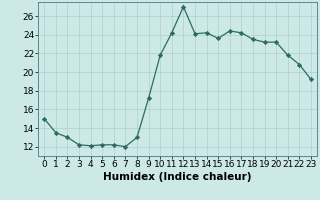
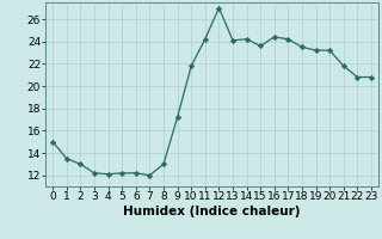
23: 19.2 -> 20.8
